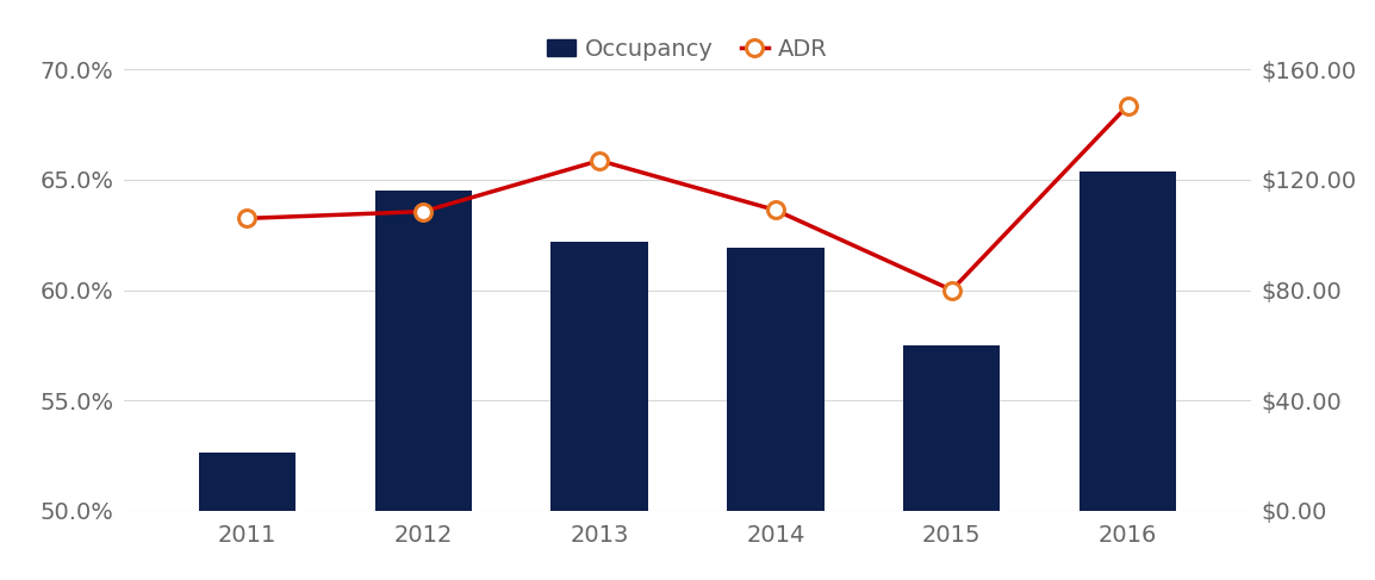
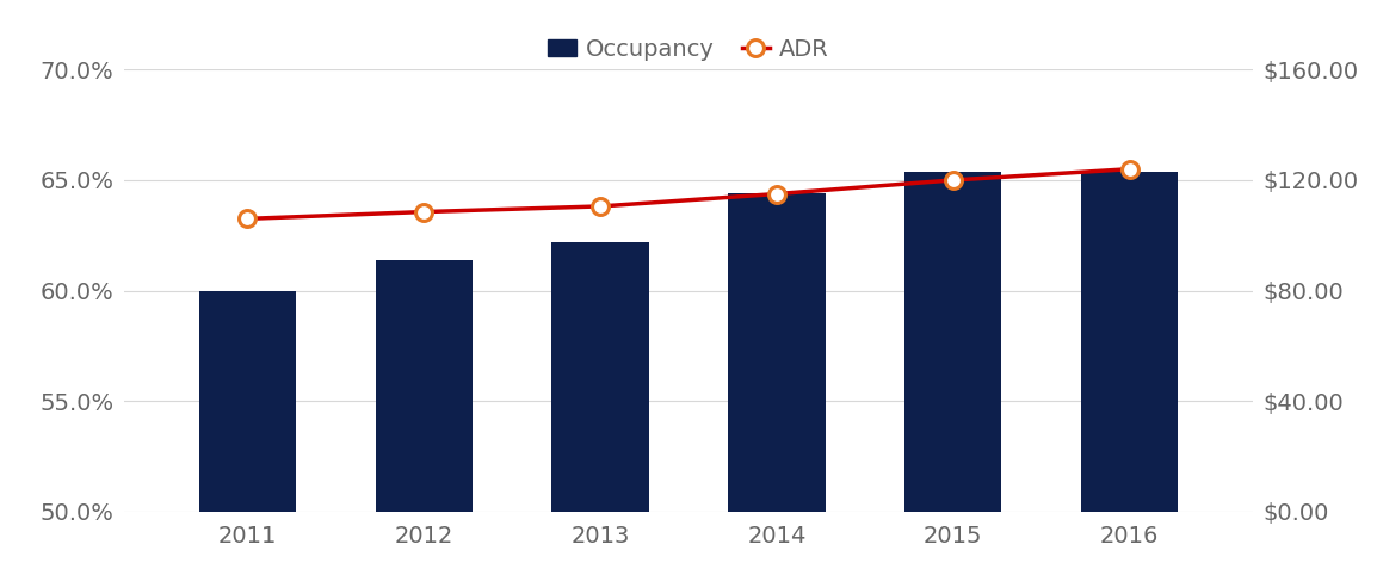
Occupancy/2011: 52.6% -> 60.0%
Occupancy/2012: 64.5% -> 61.4%
ADR/2013: $127.0 -> $110.5
Occupancy/2014: 61.9% -> 64.4%
ADR/2014: $109.0 -> $115.0
Occupancy/2015: 57.5% -> 65.4%
ADR/2015: $80.0 -> $120.0
ADR/2016: $147.0 -> $124.0
